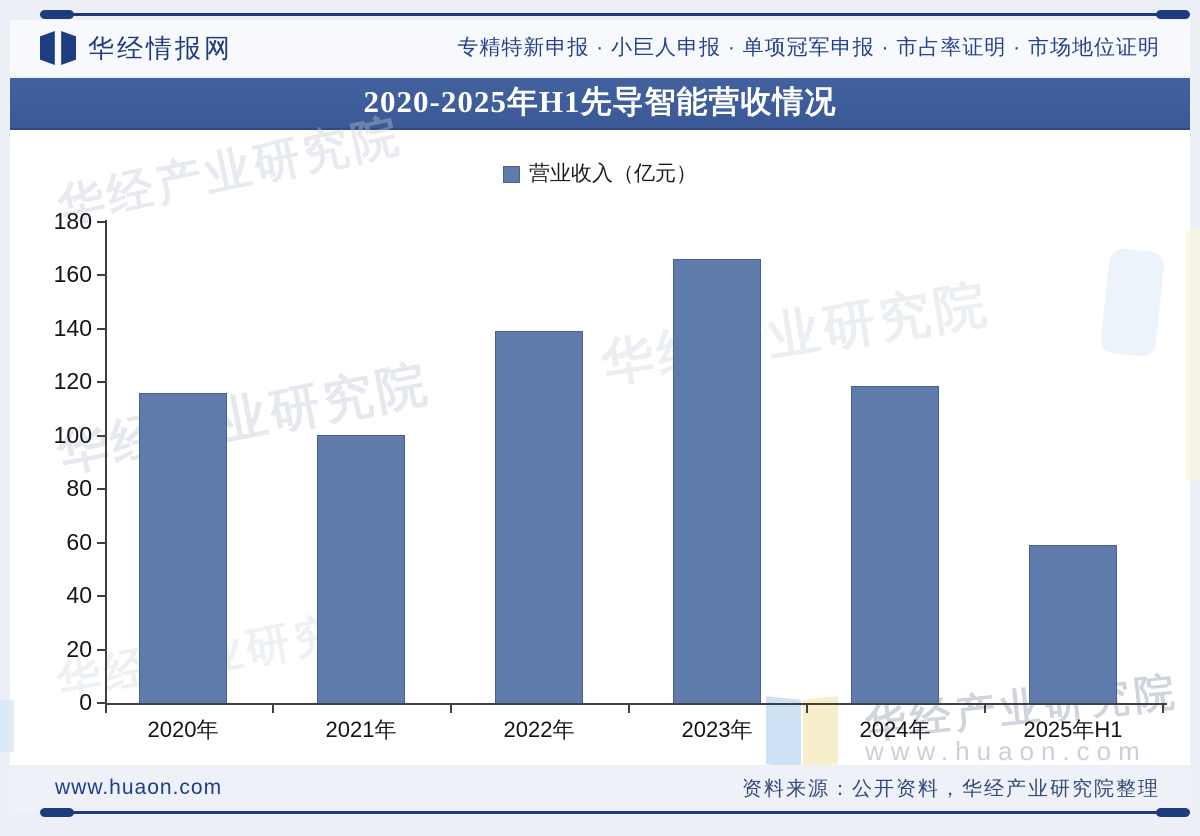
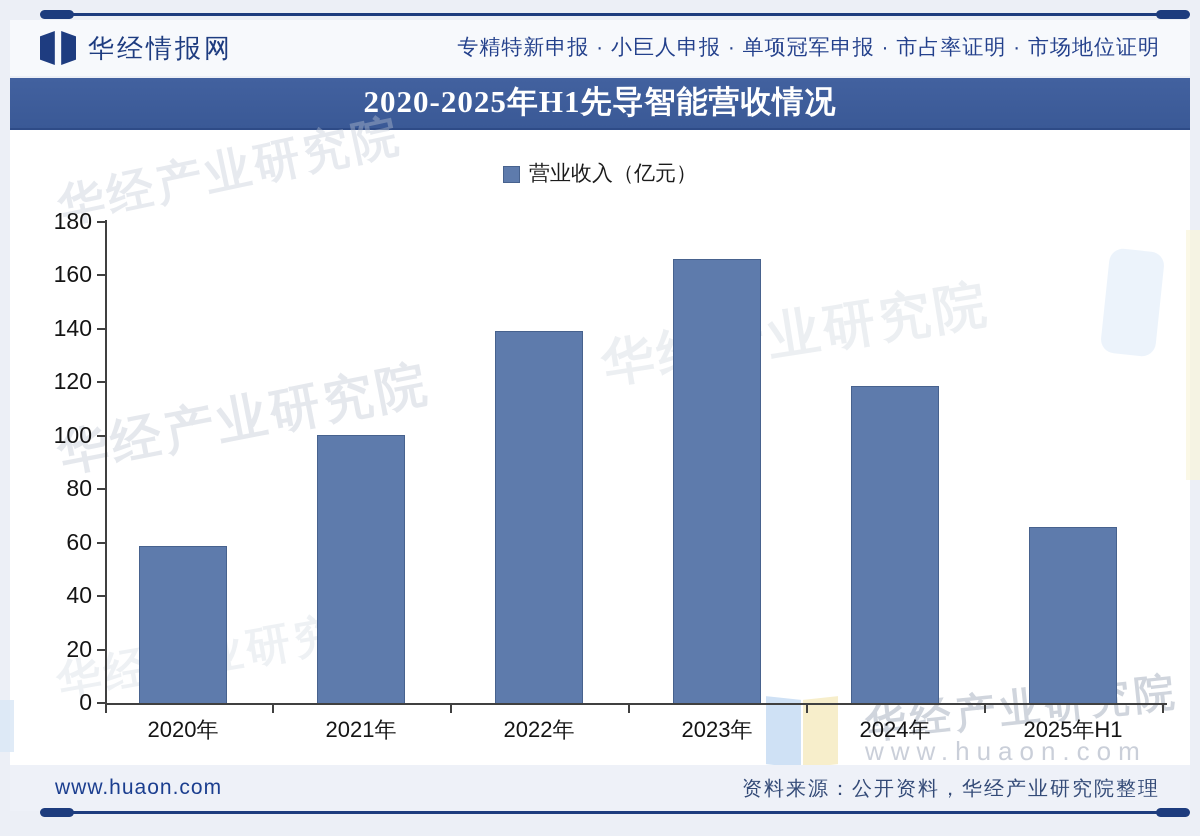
2020年: 116 -> 59
2025年H1: 59 -> 66
